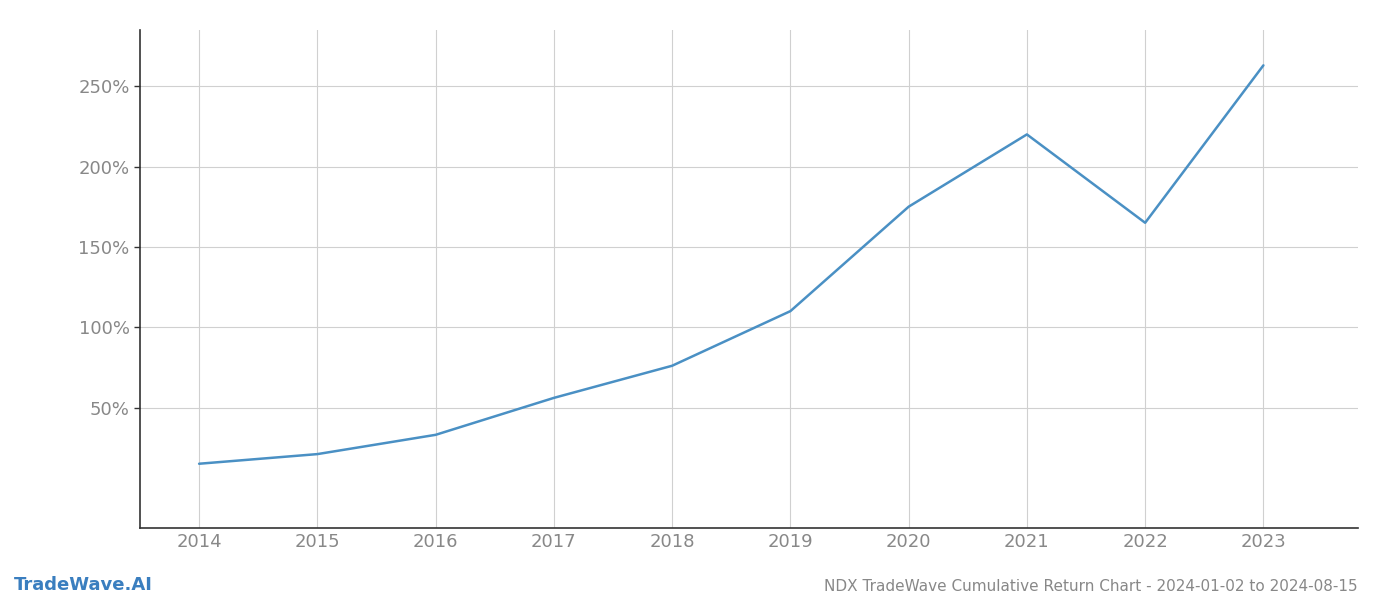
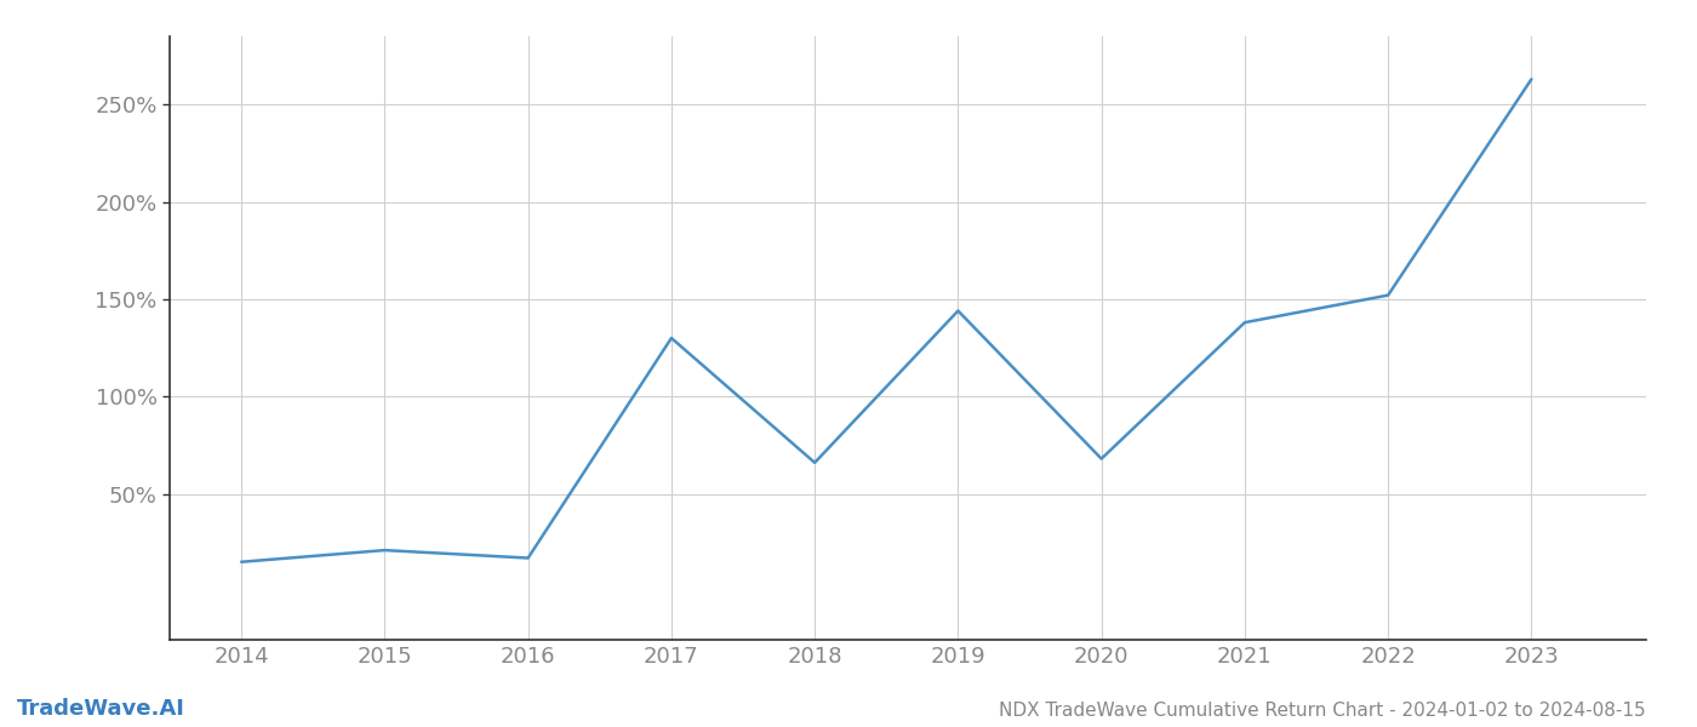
2016: 33% -> 17%
2017: 56% -> 130%
2018: 76% -> 66%
2019: 110% -> 144%
2020: 175% -> 68%
2021: 220% -> 138%
2022: 165% -> 152%
